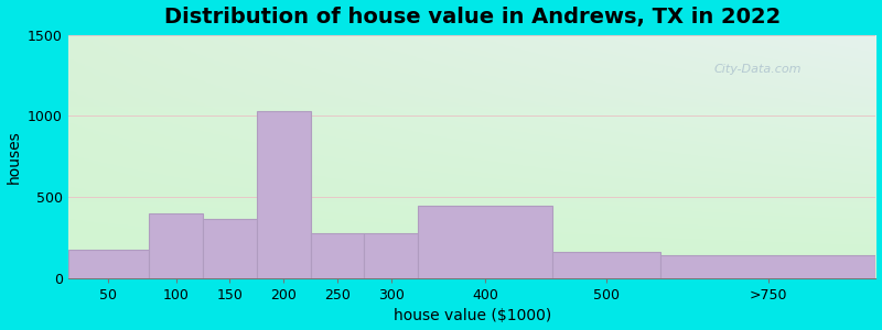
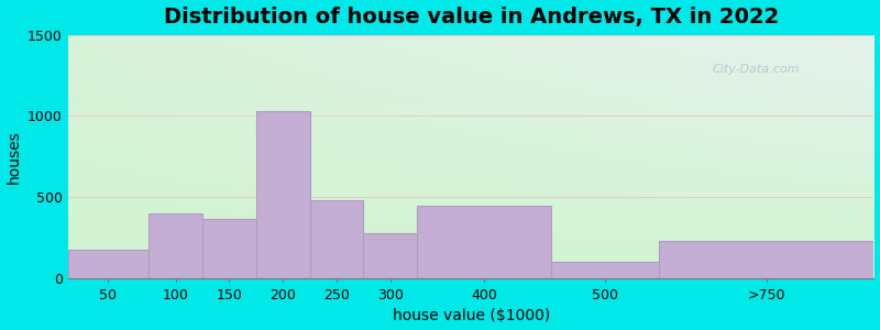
250: 280 -> 480
500: 160 -> 100
>750: 140 -> 230
